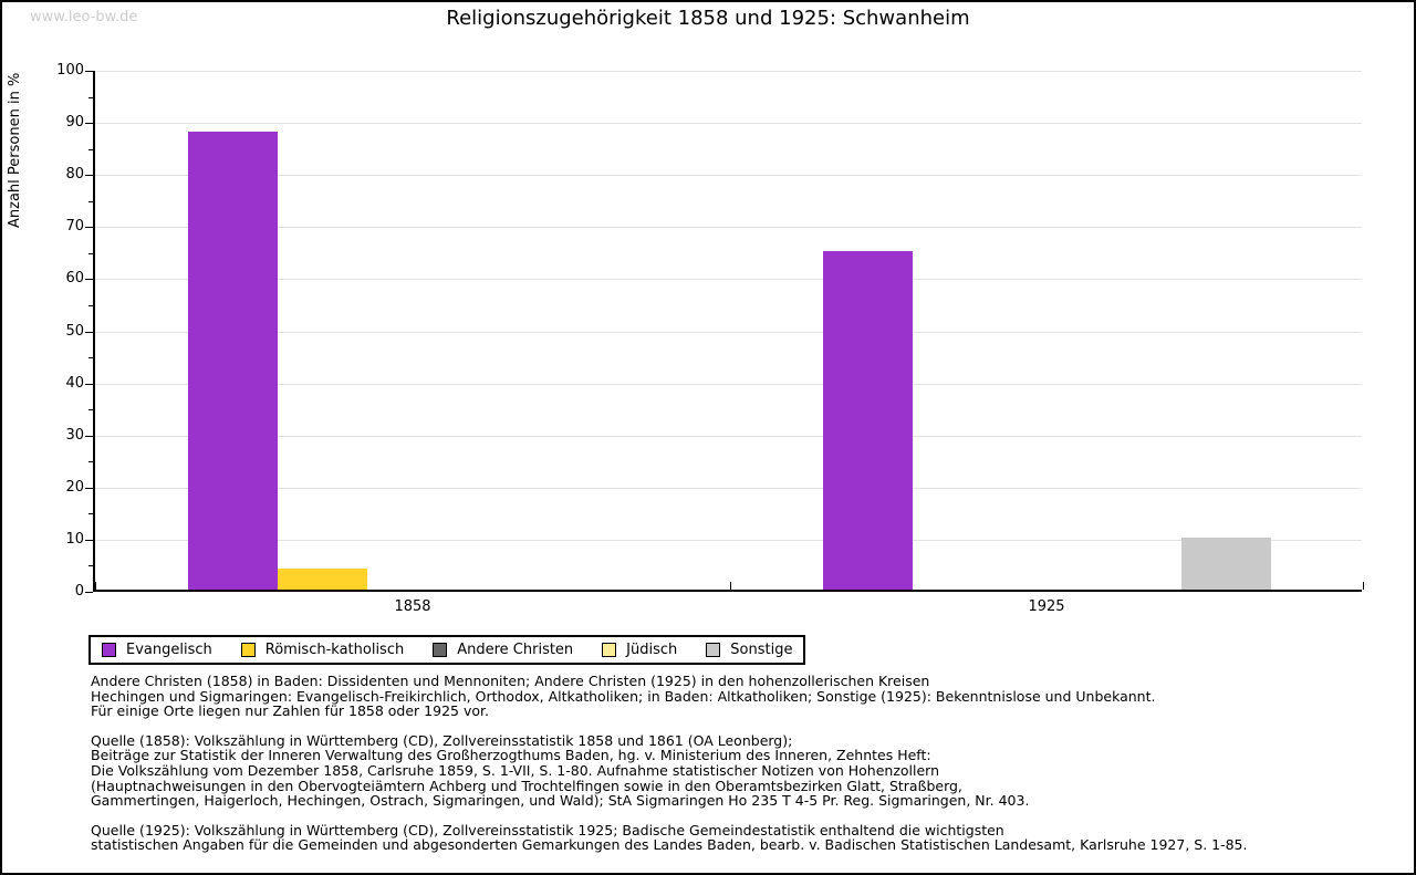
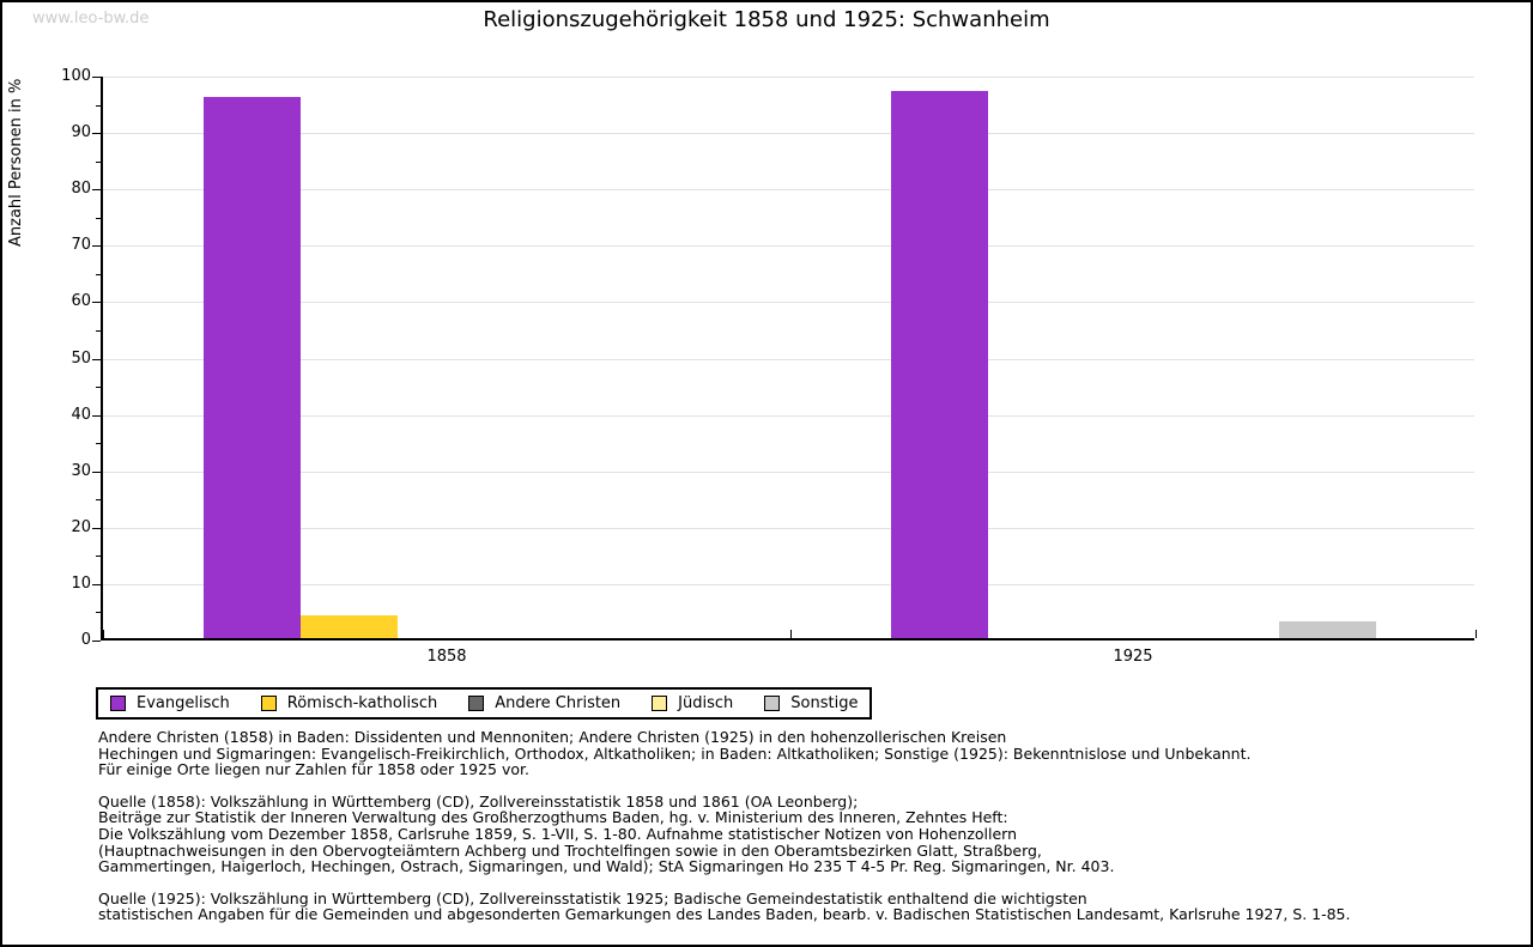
Evangelisch/1858: 88 -> 96
Evangelisch/1925: 65 -> 97
Sonstige/1925: 10 -> 3
